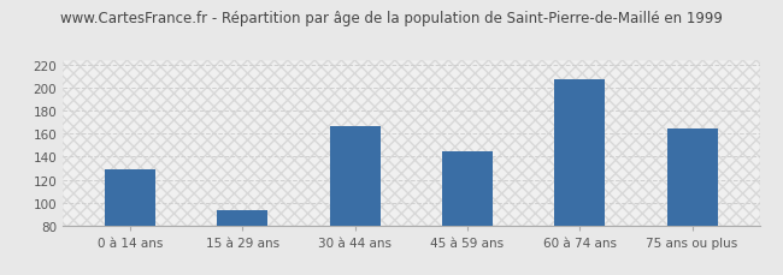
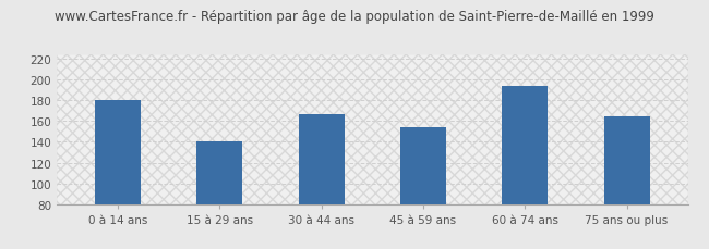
0 à 14 ans: 129 -> 180
15 à 29 ans: 93 -> 140
45 à 59 ans: 145 -> 154
60 à 74 ans: 208 -> 194
